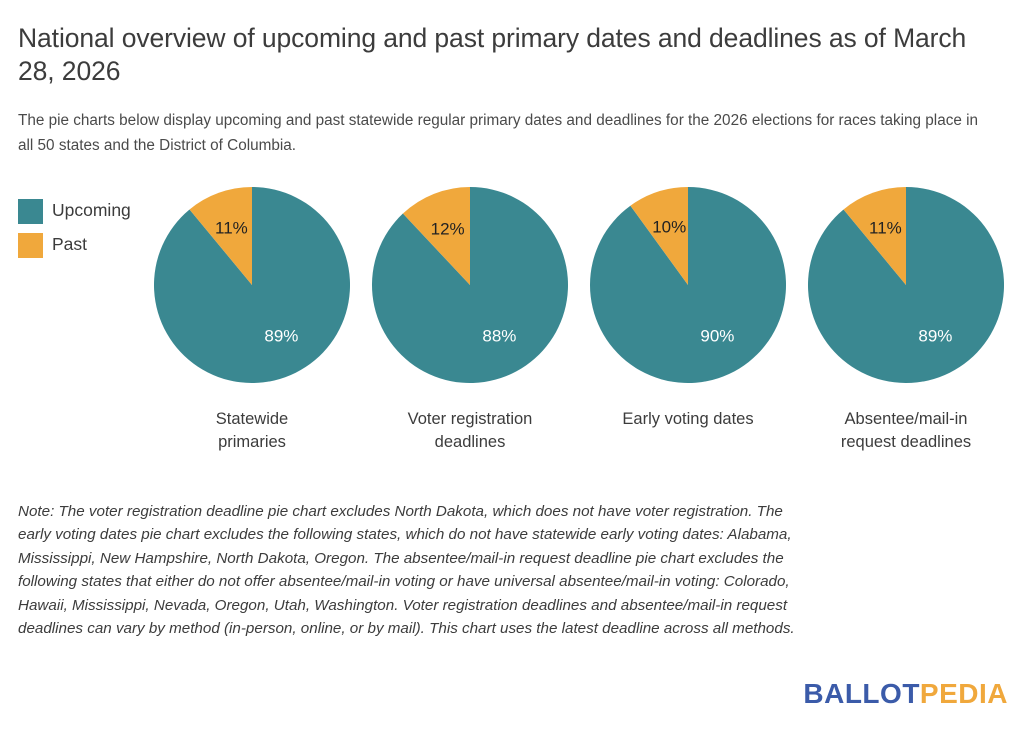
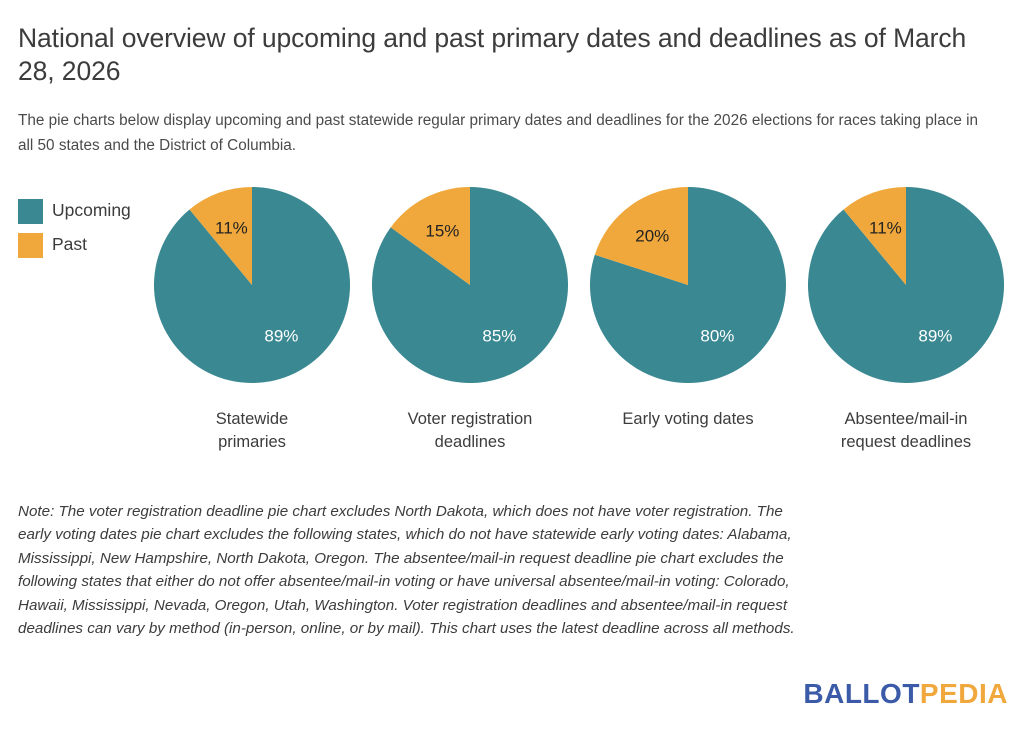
Voter registration deadlines/Upcoming: 88% -> 85%
Voter registration deadlines/Past: 12% -> 15%
Early voting dates/Upcoming: 90% -> 80%
Early voting dates/Past: 10% -> 20%
